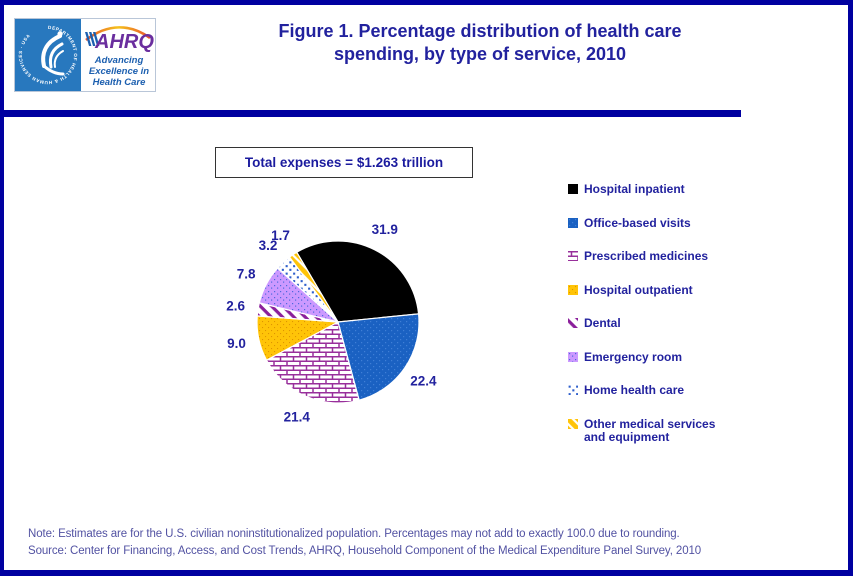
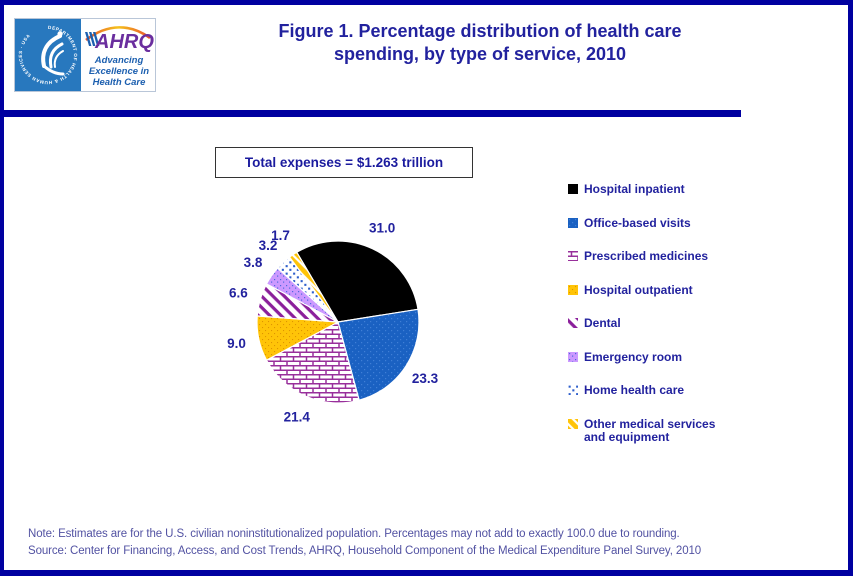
Hospital inpatient: 31.9 -> 31.0
Office-based visits: 22.4 -> 23.3
Dental: 2.6 -> 6.6
Emergency room: 7.8 -> 3.8
